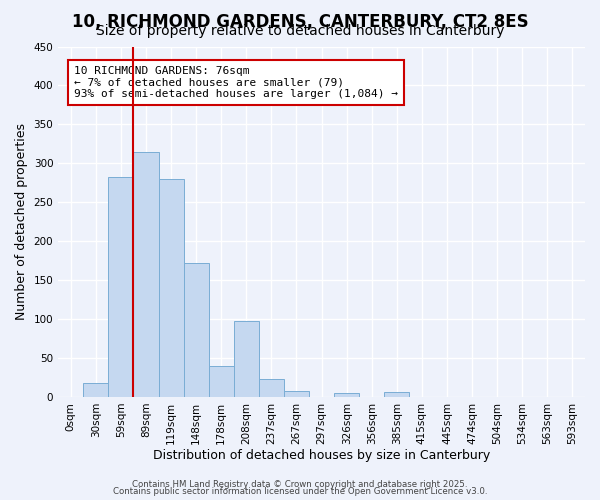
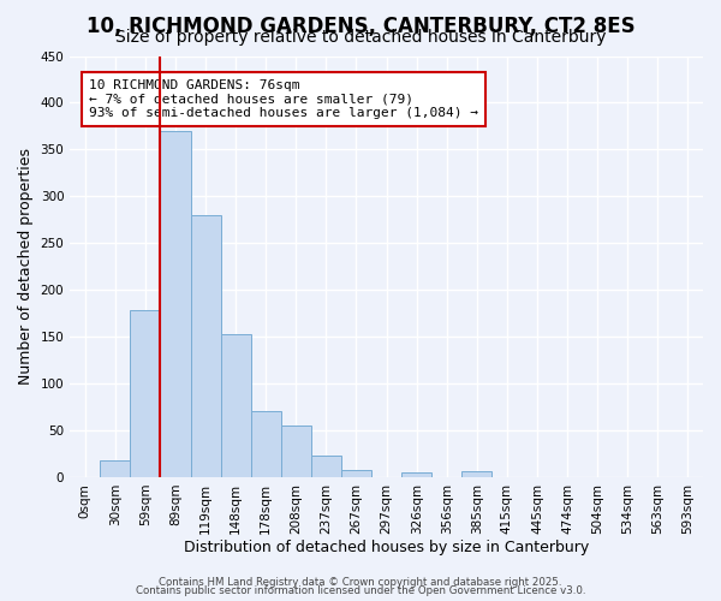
59sqm: 282 -> 178
89sqm: 314 -> 370
148sqm: 172 -> 153
178sqm: 40 -> 70
208sqm: 98 -> 55
